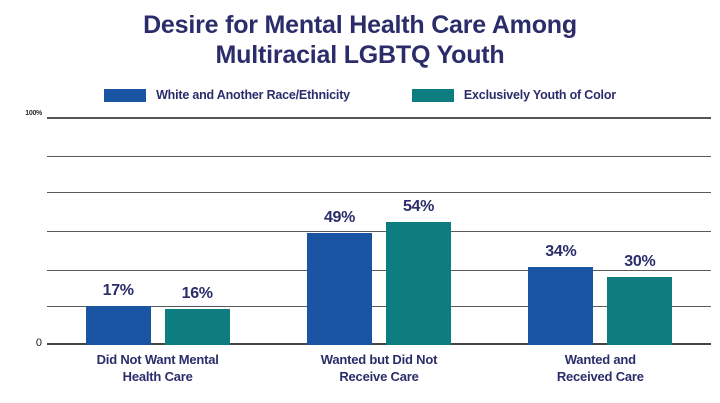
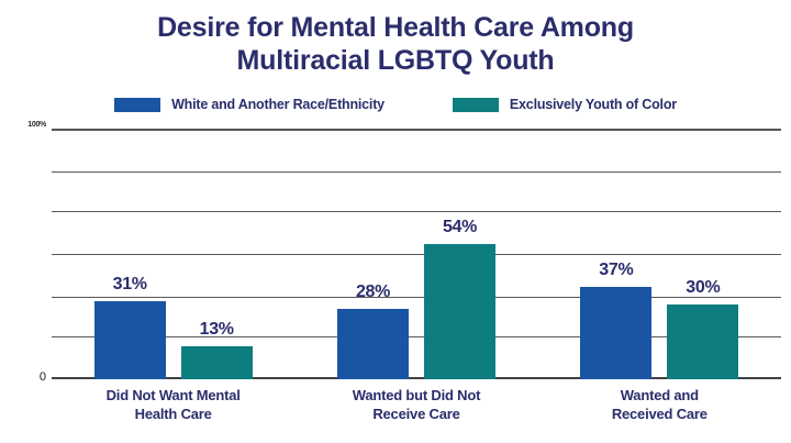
White and Another Race/Ethnicity/Did Not Want Mental Health Care: 17% -> 31%
Exclusively Youth of Color/Did Not Want Mental Health Care: 16% -> 13%
White and Another Race/Ethnicity/Wanted but Did Not Receive Care: 49% -> 28%
White and Another Race/Ethnicity/Wanted and Received Care: 34% -> 37%
